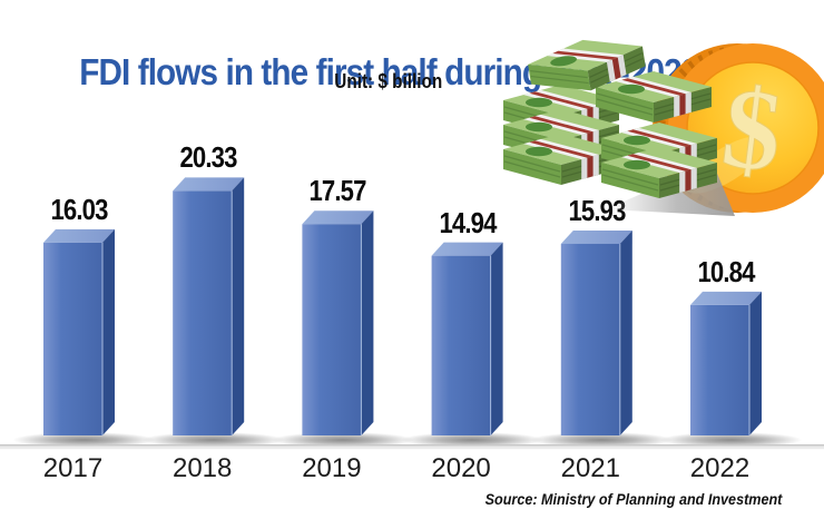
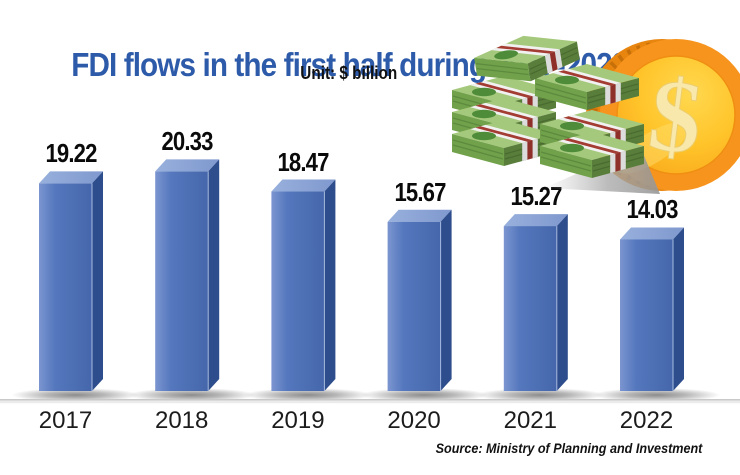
2017: 16.03 -> 19.22
2019: 17.57 -> 18.47
2020: 14.94 -> 15.67
2021: 15.93 -> 15.27
2022: 10.84 -> 14.03
